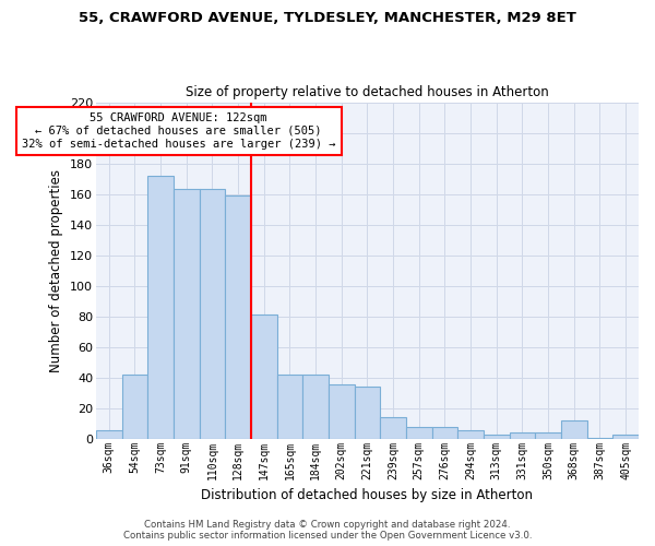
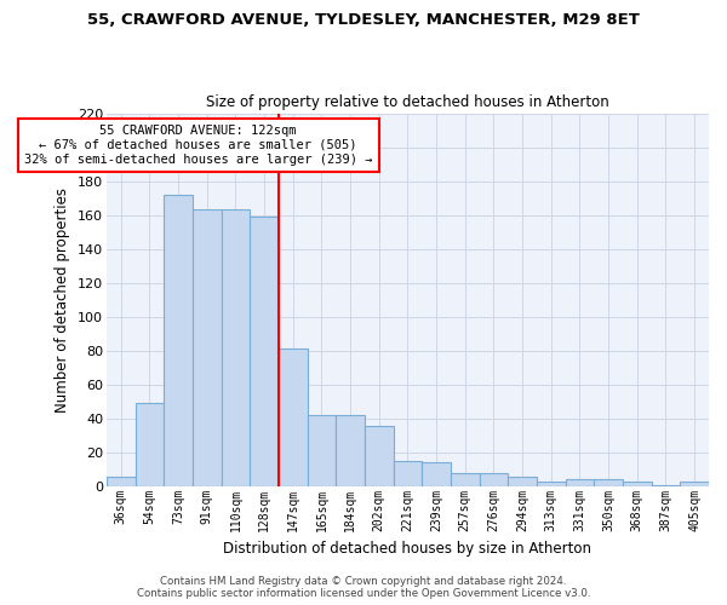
54sqm: 42 -> 49
221sqm: 34 -> 15
368sqm: 12 -> 3
